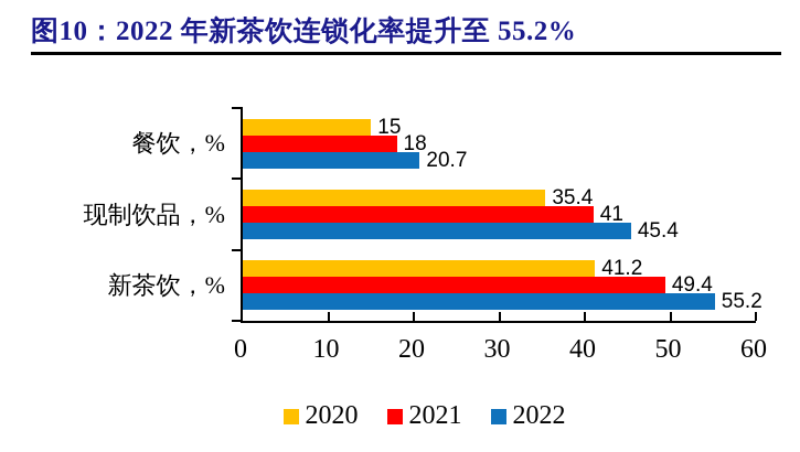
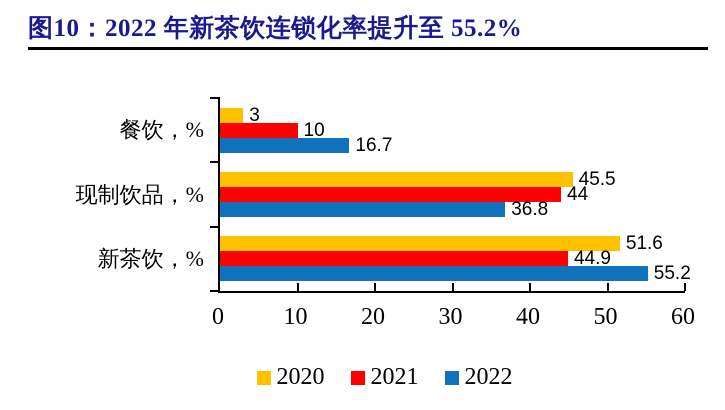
2020/餐饮，%: 15 -> 3
2021/餐饮，%: 18 -> 10
2022/餐饮，%: 20.7 -> 16.7
2020/现制饮品，%: 35.4 -> 45.5
2021/现制饮品，%: 41 -> 44
2022/现制饮品，%: 45.4 -> 36.8
2020/新茶饮，%: 41.2 -> 51.6
2021/新茶饮，%: 49.4 -> 44.9
